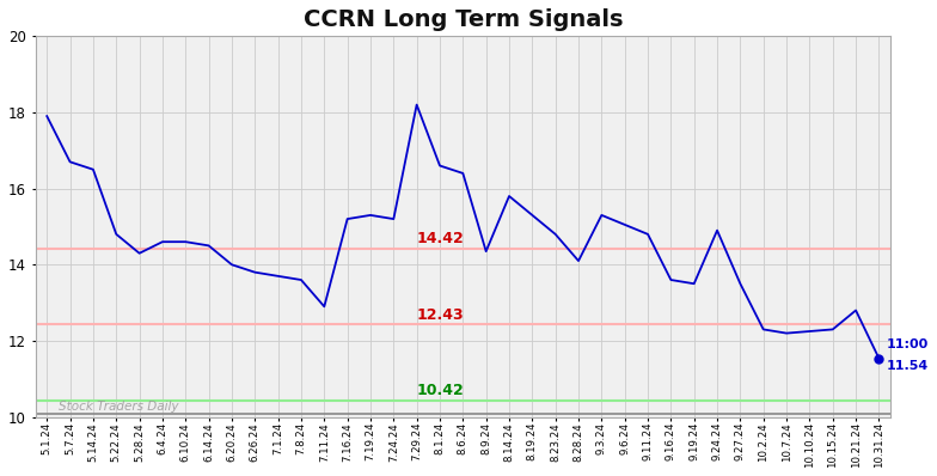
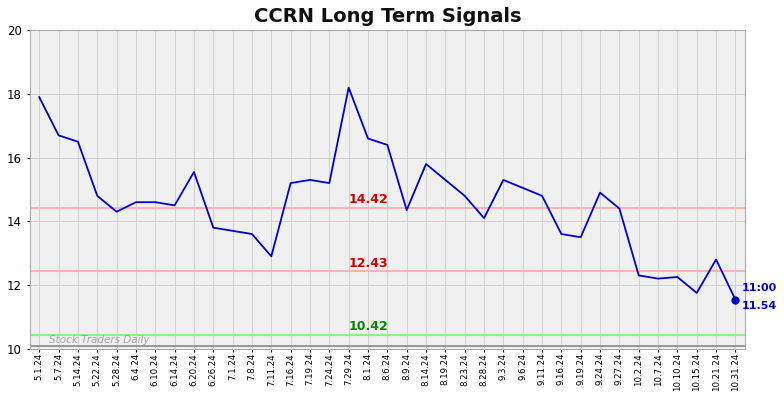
6.20.24: 14.00 -> 15.55
9.27.24: 13.50 -> 14.40
10.15.24: 12.30 -> 11.75
